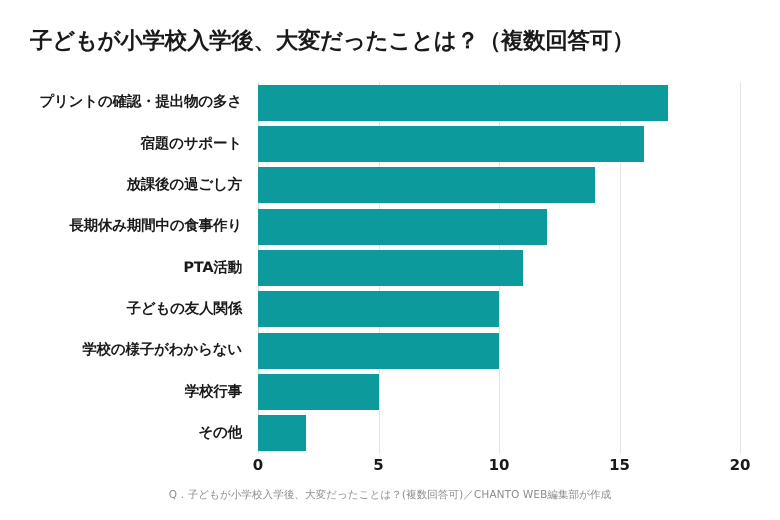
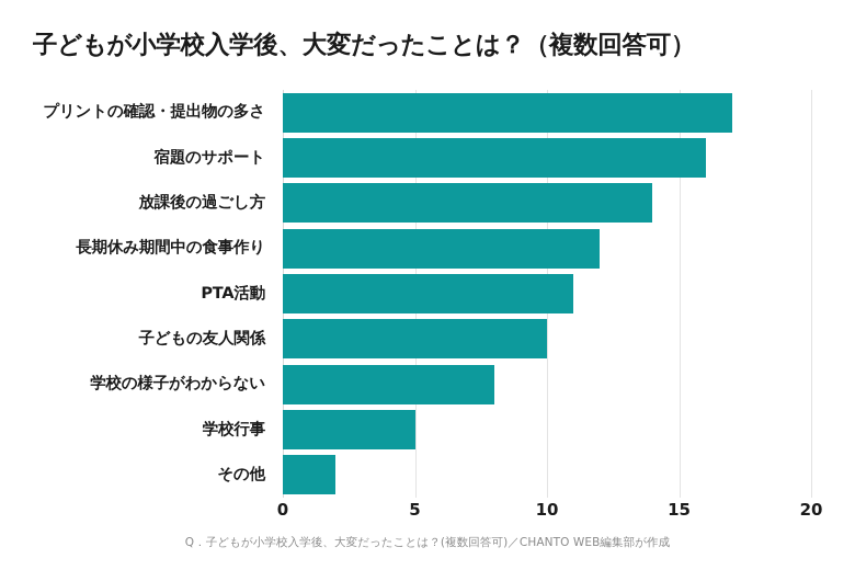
学校の様子がわからない: 10 -> 8
